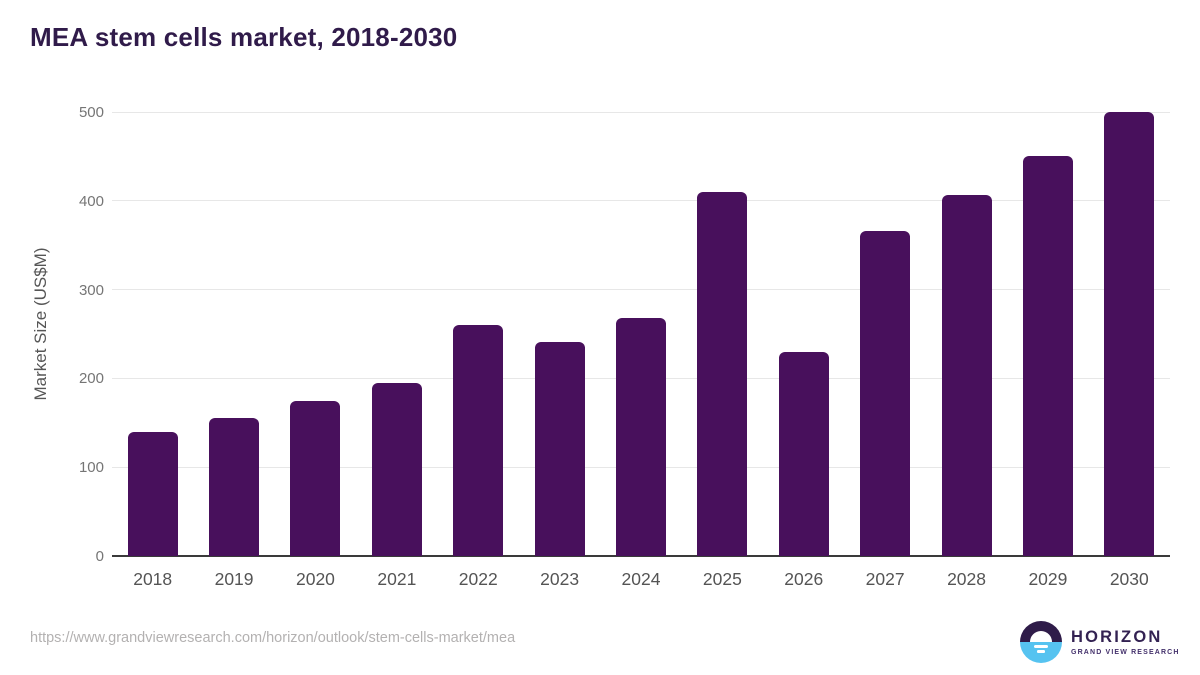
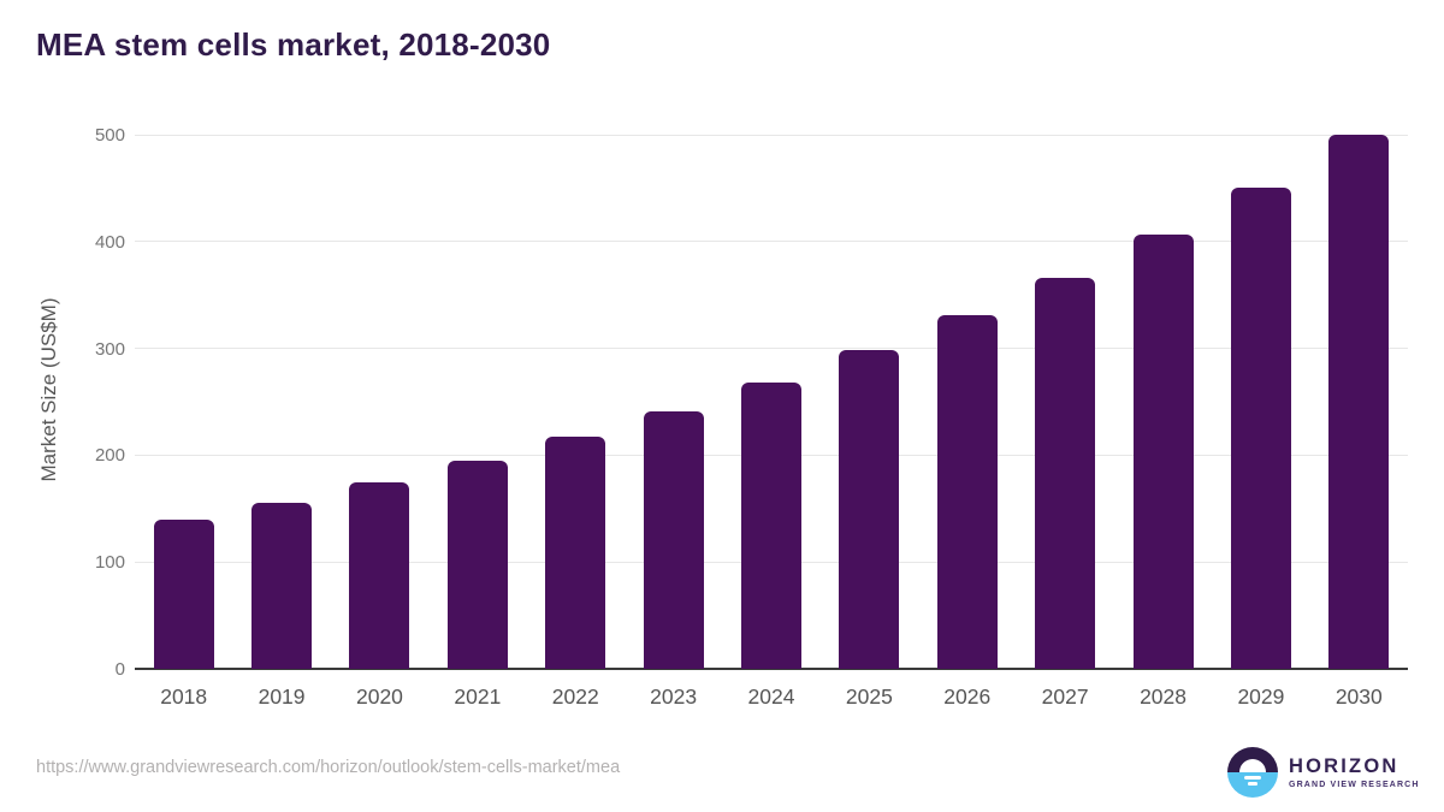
2022: 260 -> 220
2025: 410 -> 300
2026: 230 -> 330
